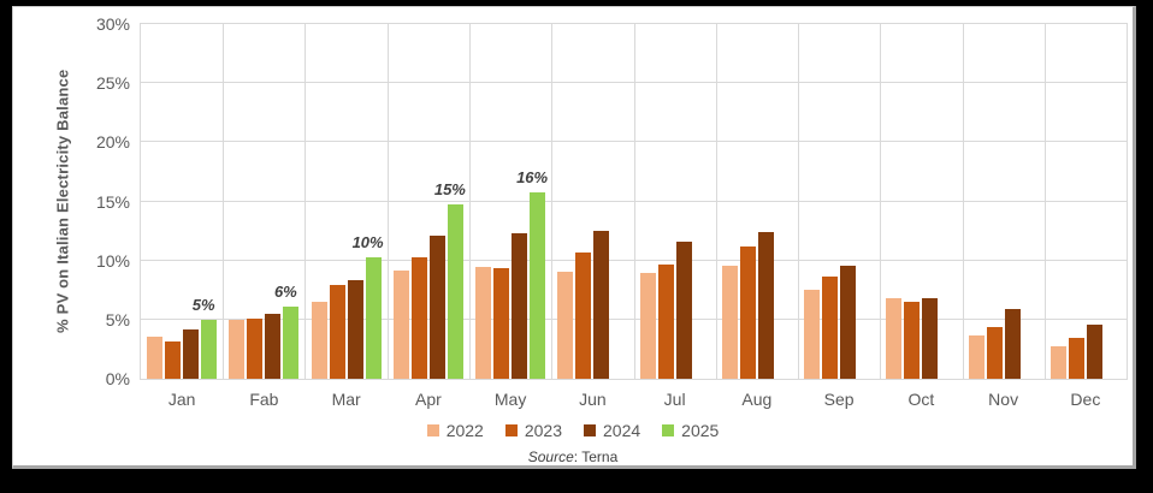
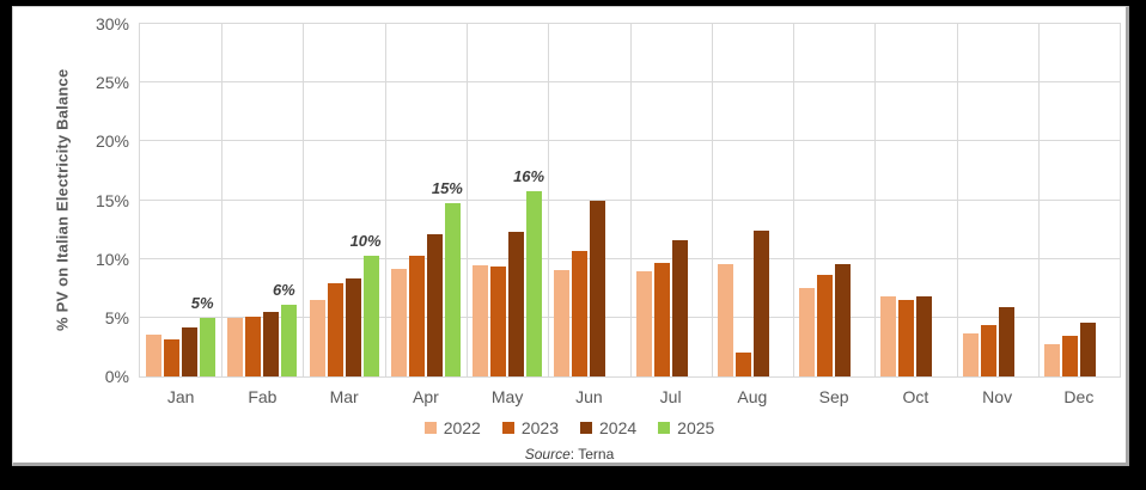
2024/Jun: 12% -> 15%
2023/Aug: 11% -> 2%
